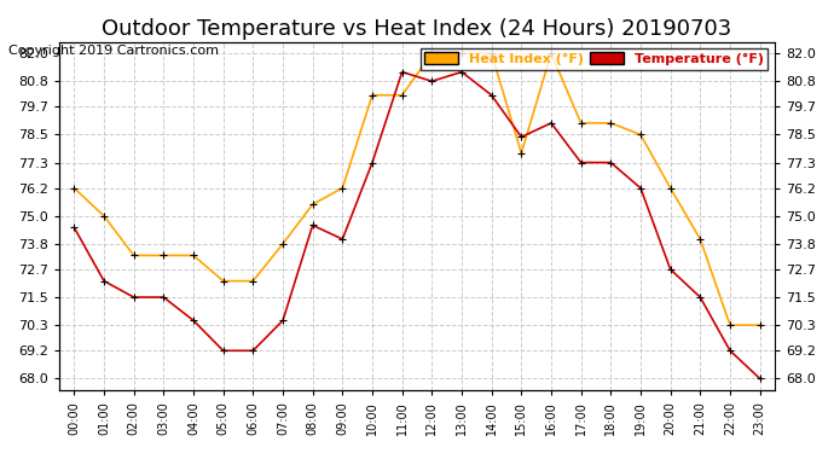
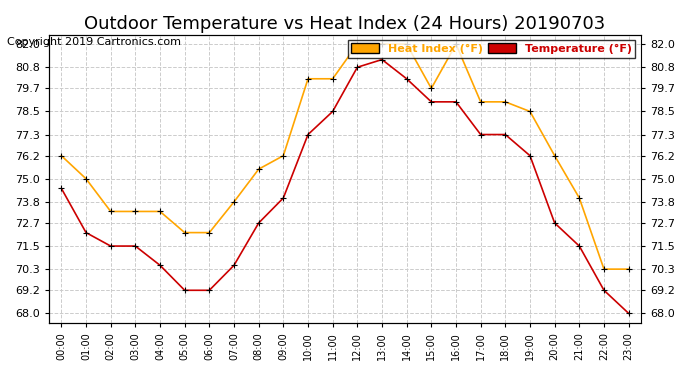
Temperature (°F)/08:00: 74.6 -> 72.7
Temperature (°F)/11:00: 81.2 -> 78.5
Heat Index (°F)/15:00: 77.7 -> 79.7
Temperature (°F)/15:00: 78.4 -> 79.0
